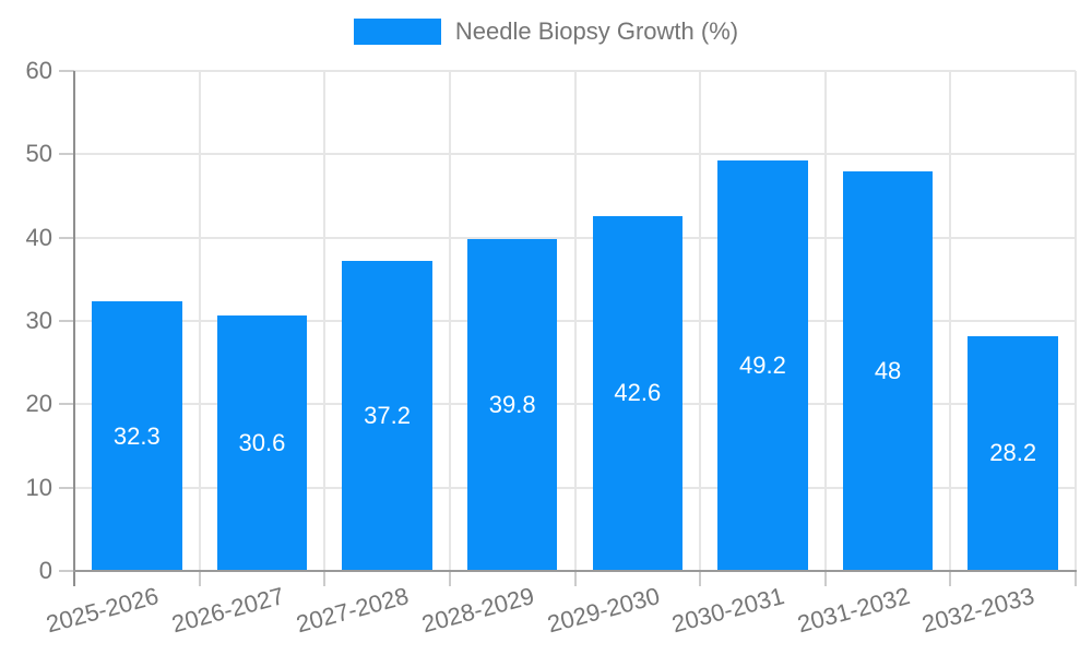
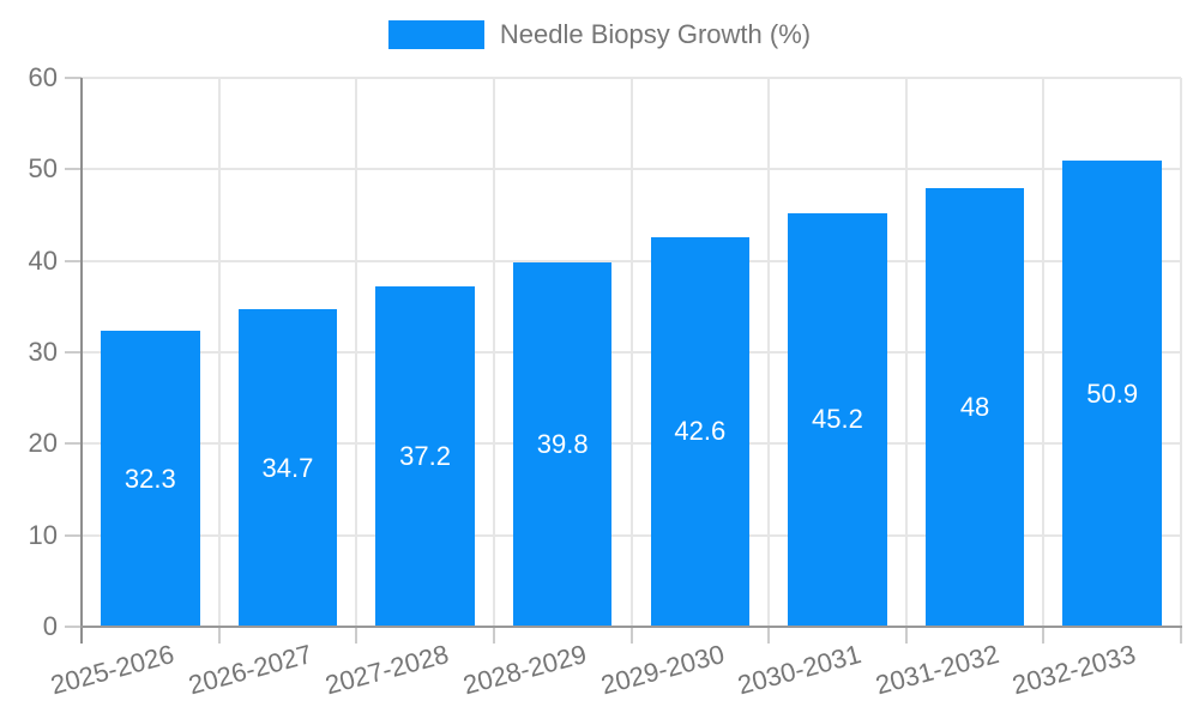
2026-2027: 30.6 -> 34.7
2030-2031: 49.2 -> 45.2
2032-2033: 28.2 -> 50.9
